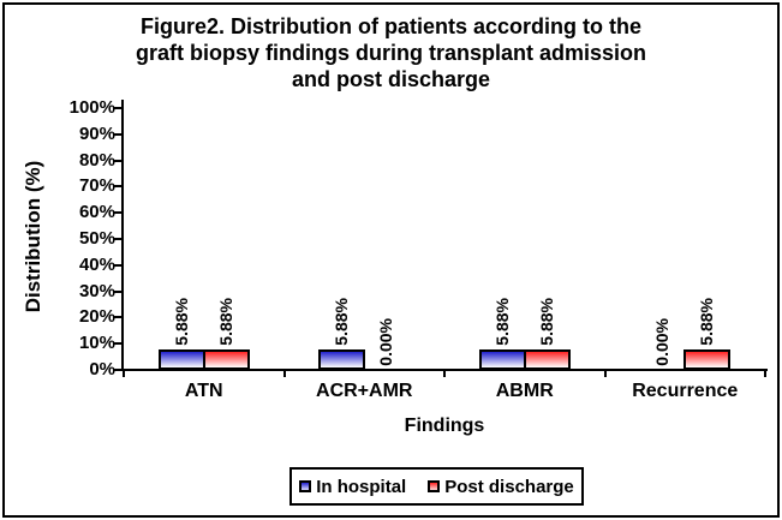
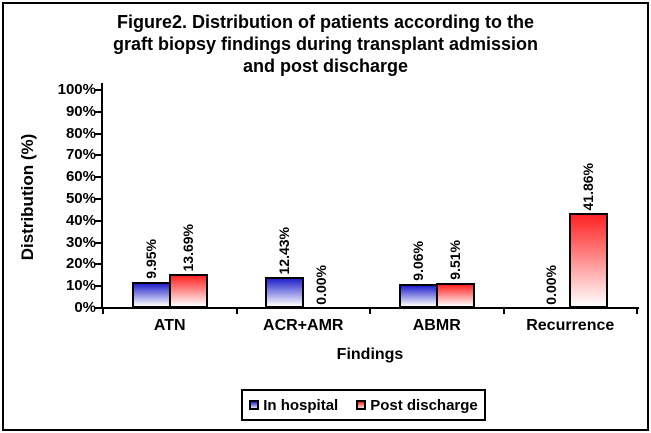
In hospital/ATN: 5.88% -> 9.95%
Post discharge/ATN: 5.88% -> 13.69%
In hospital/ACR+AMR: 5.88% -> 12.43%
In hospital/ABMR: 5.88% -> 9.06%
Post discharge/ABMR: 5.88% -> 9.51%
Post discharge/Recurrence: 5.88% -> 41.86%
